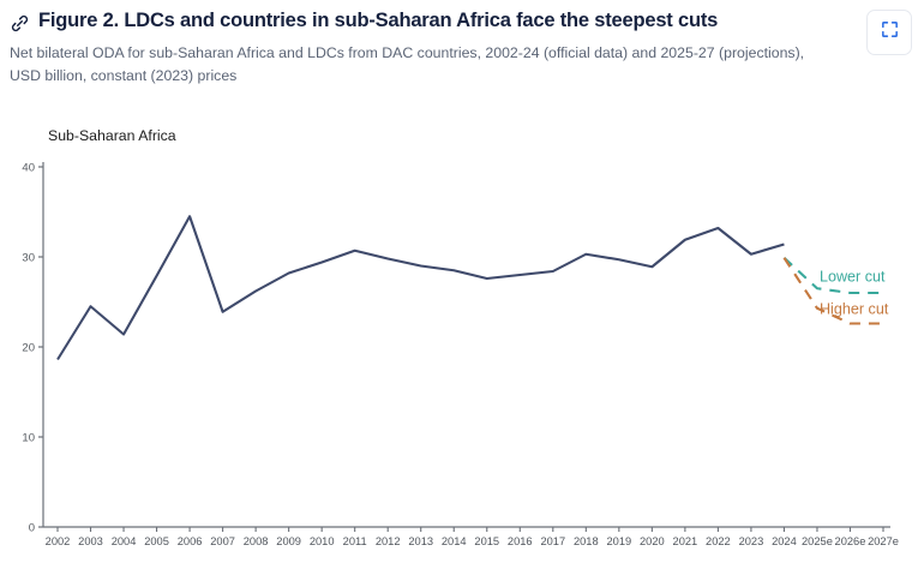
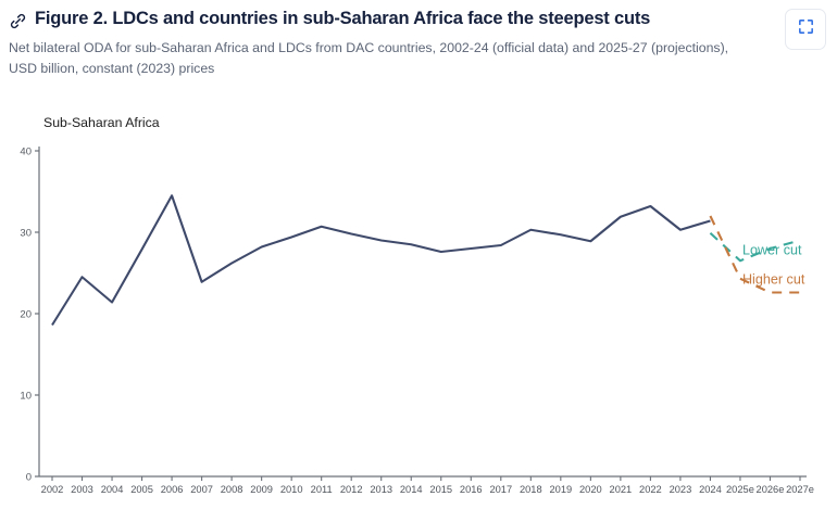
Higher cut/2024: 30 -> 32
Lower cut/2026e: 26 -> 28
Lower cut/2027e: 26 -> 29
